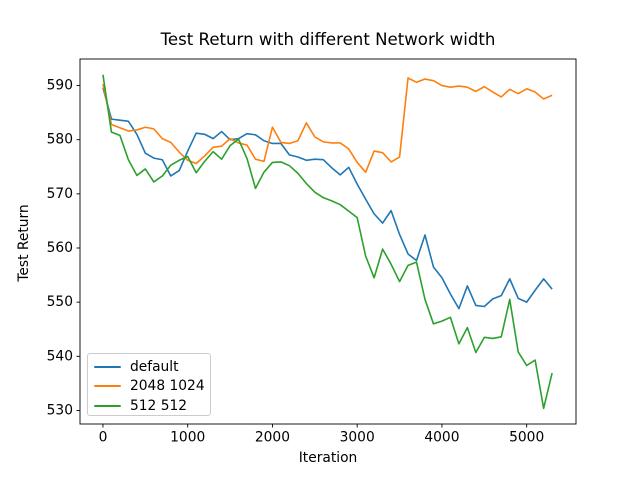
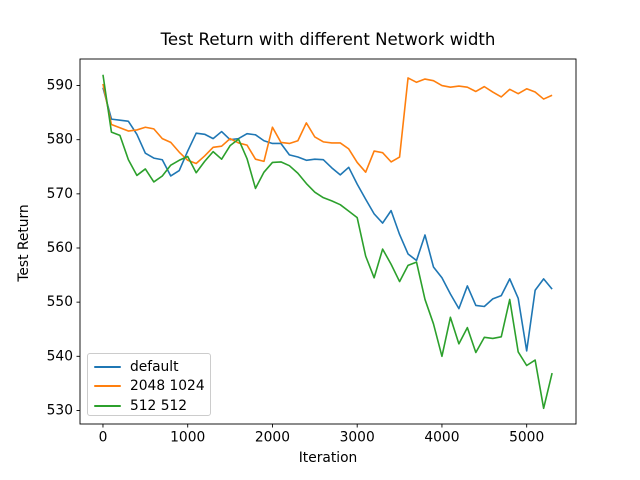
512 512/4000: 546 -> 540
default/5000: 550 -> 541
